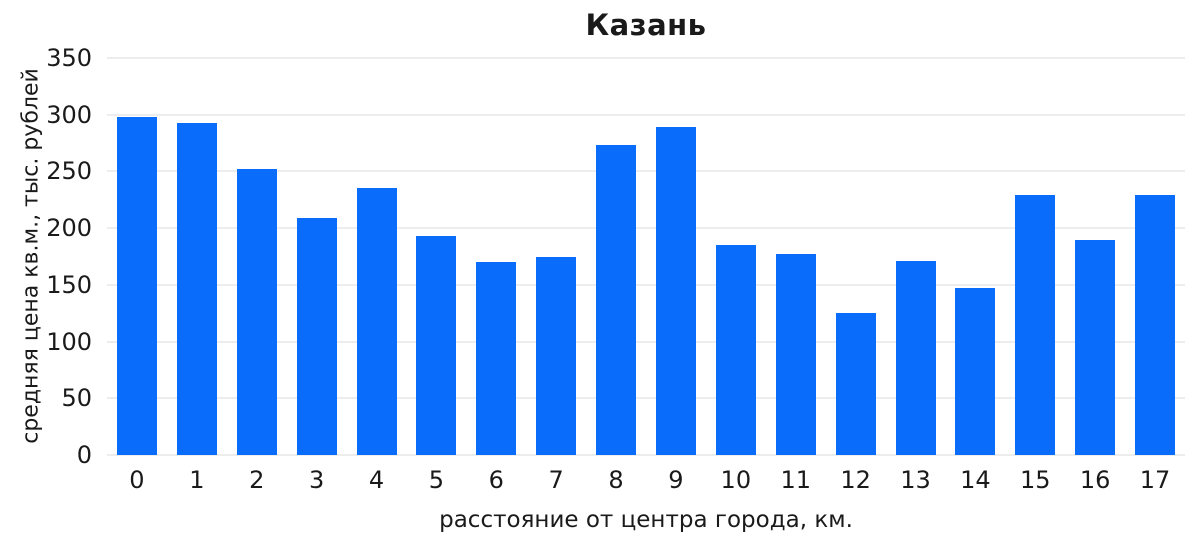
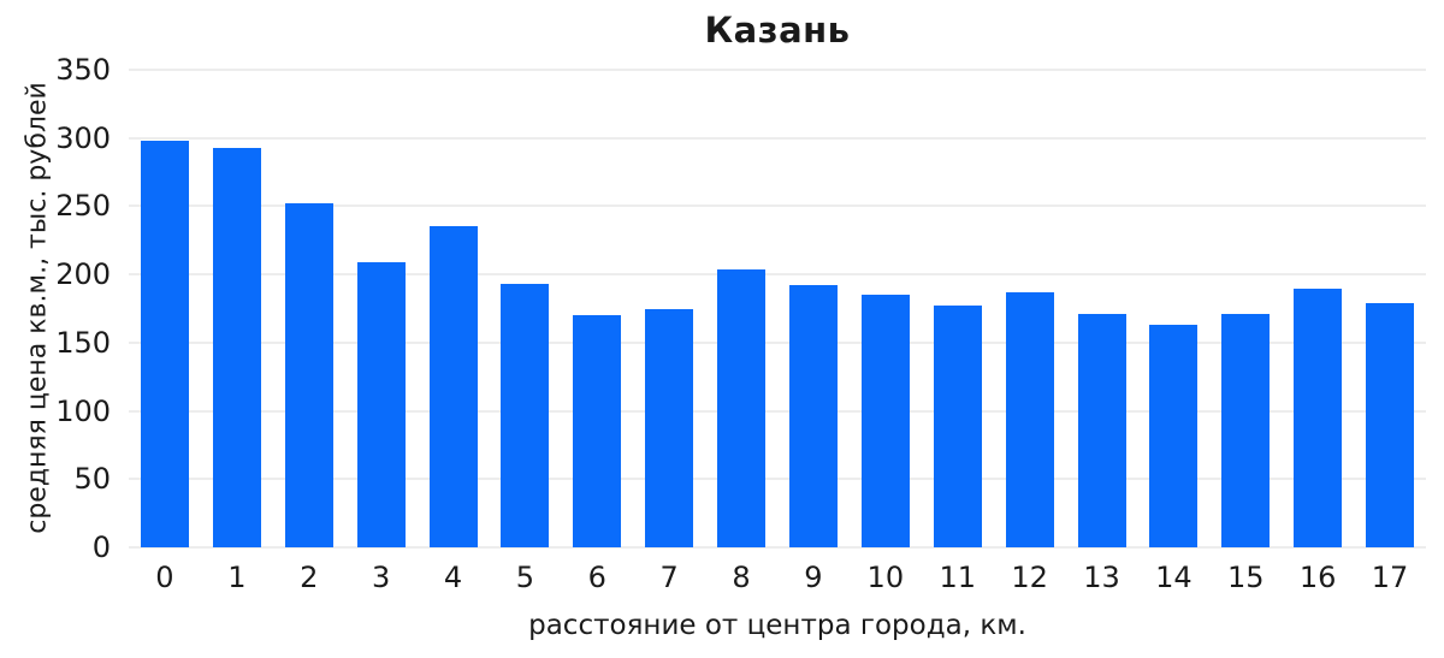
8: 273 -> 204
9: 289 -> 192
12: 125 -> 187
14: 147 -> 163
15: 229 -> 171
17: 229 -> 179
